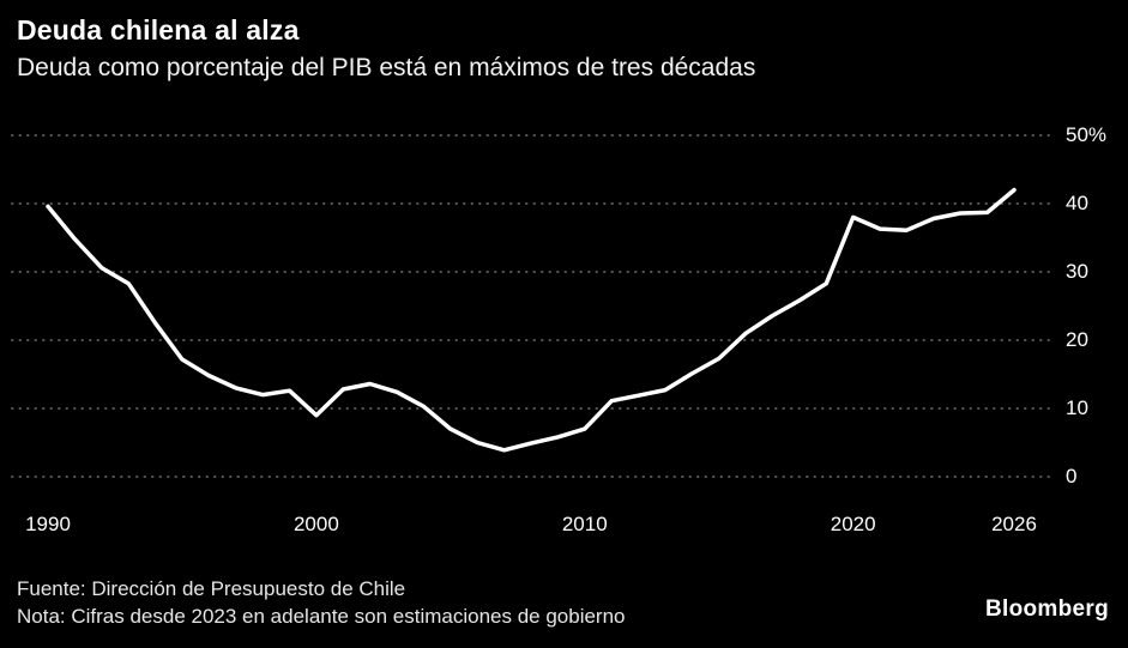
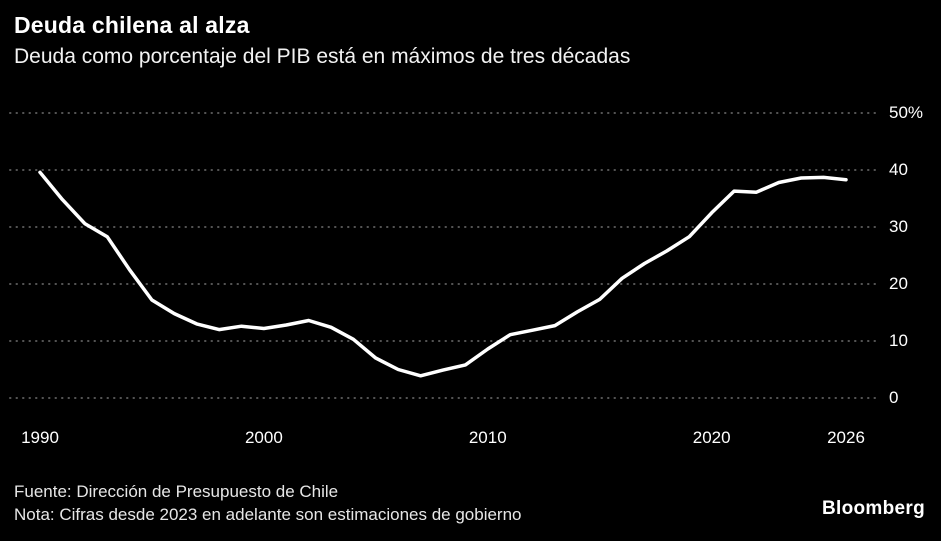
2000: 9% -> 12%
2010: 7% -> 9%
2020: 38% -> 32%
2026: 42% -> 38%
